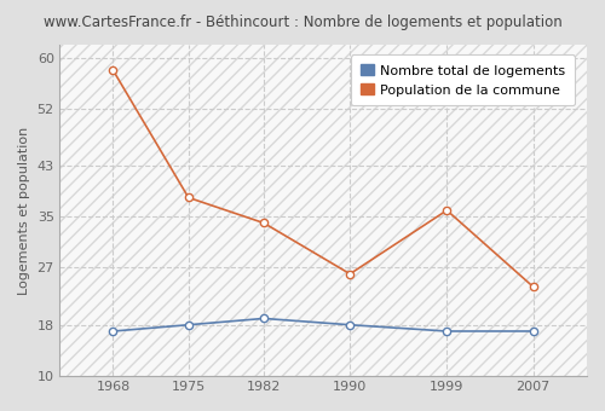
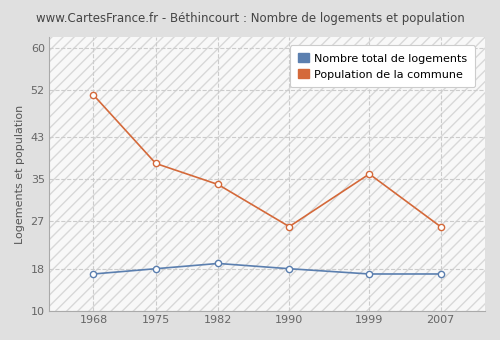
Population de la commune/1968: 58 -> 51
Population de la commune/2007: 24 -> 26
